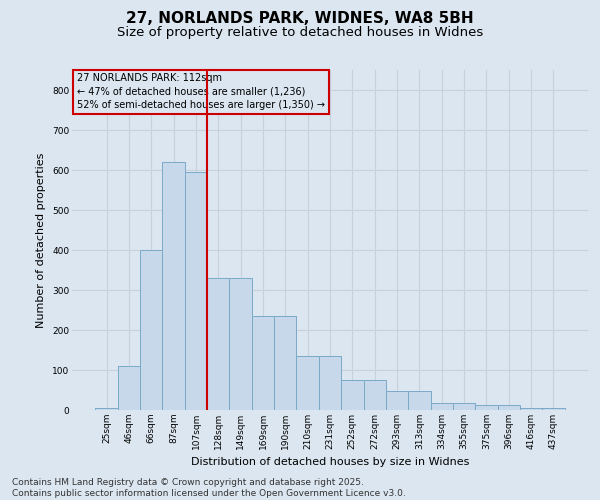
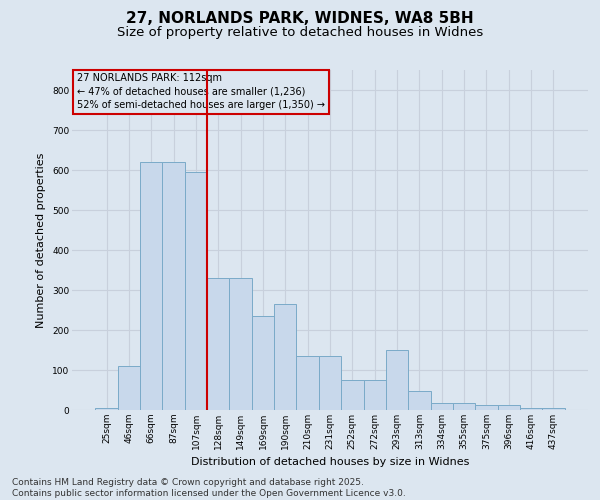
66sqm: 400 -> 620
190sqm: 235 -> 265
293sqm: 48 -> 150
